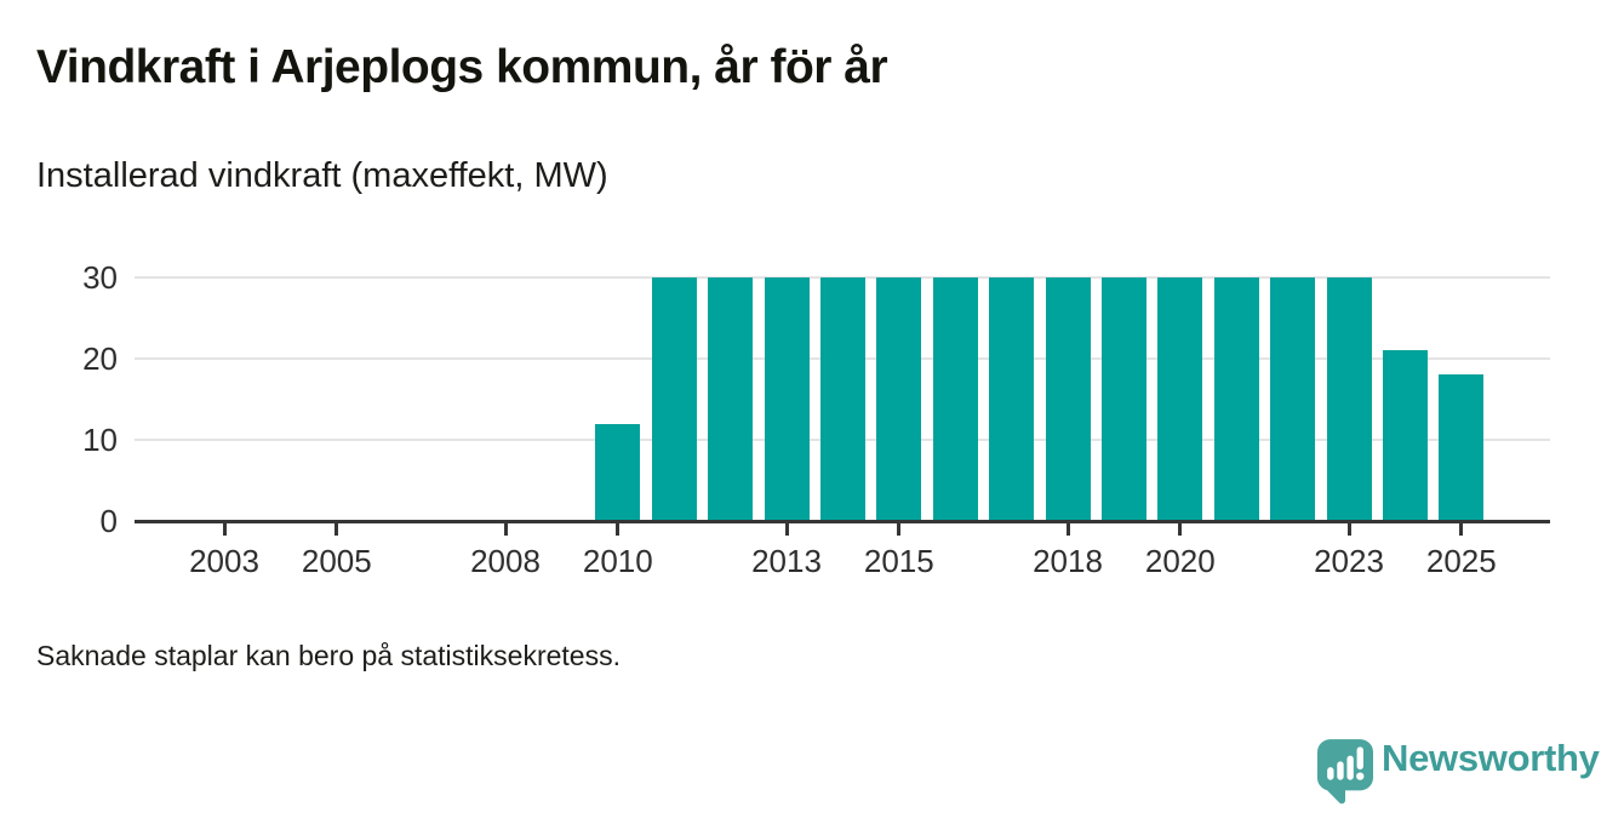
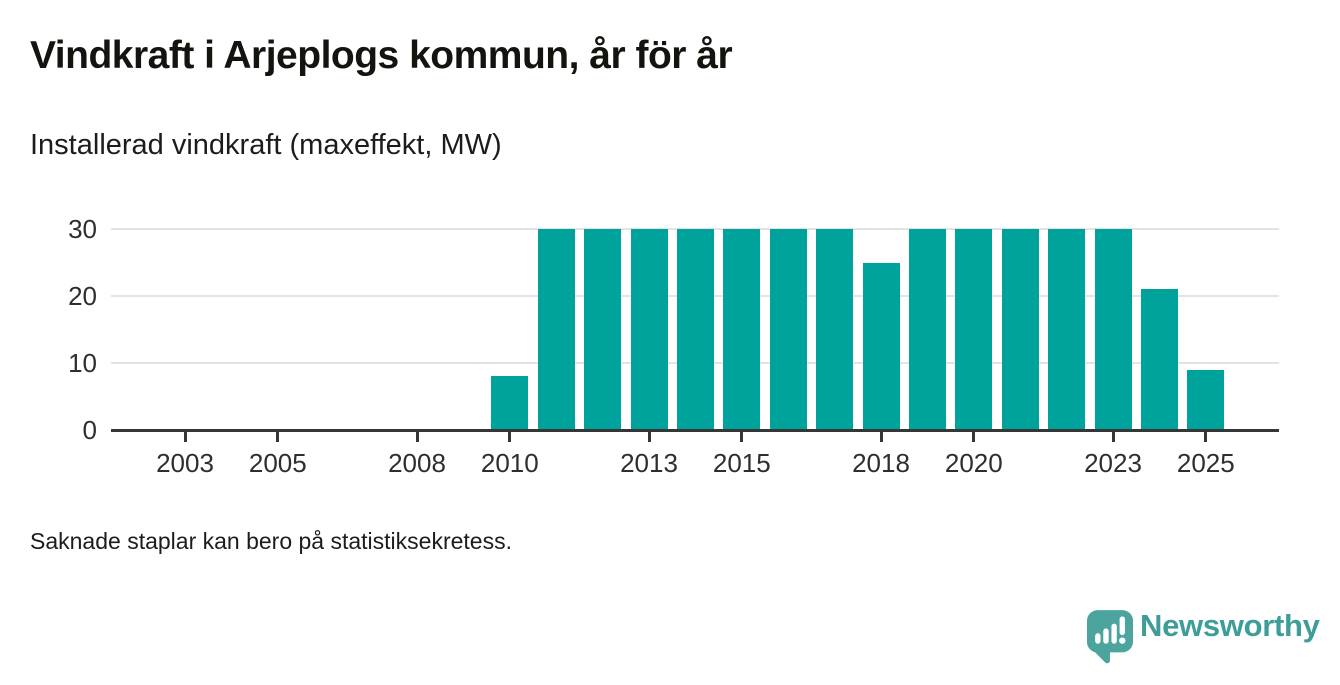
2010: 12 -> 8
2018: 30 -> 25
2025: 18 -> 9
